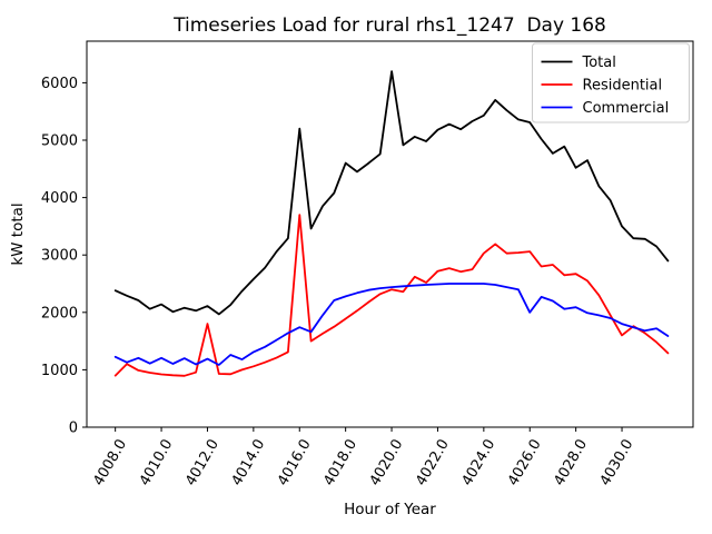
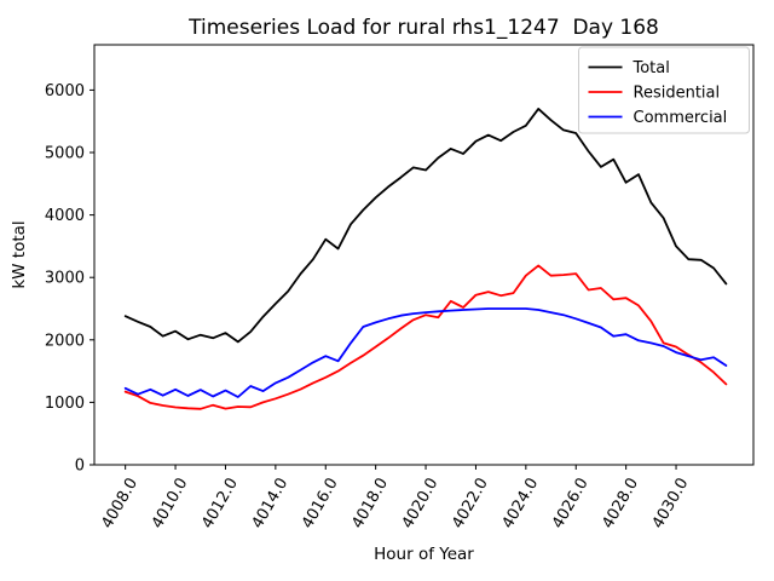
Residential/4008.0: 900 -> 1200
Residential/4012.0: 1800 -> 900
Total/4016.0: 5200 -> 3600
Residential/4016.0: 3700 -> 1400
Total/4018.0: 4600 -> 4300
Total/4020.0: 6200 -> 4700
Commercial/4026.0: 2000 -> 2300
Residential/4030.0: 1600 -> 1900
